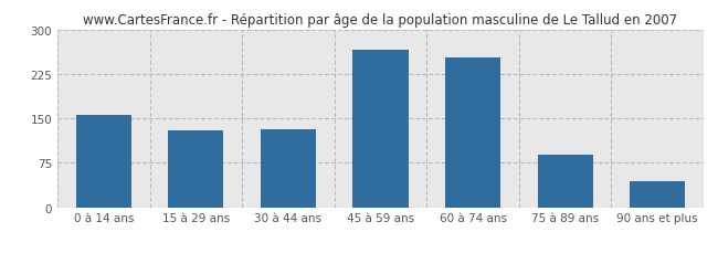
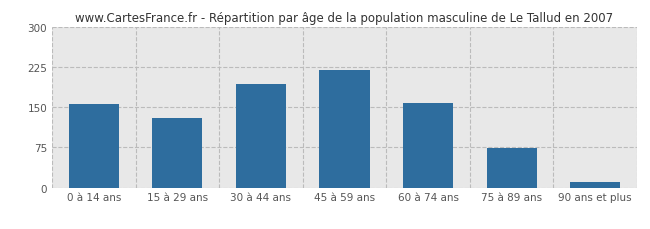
30 à 44 ans: 132 -> 193
45 à 59 ans: 266 -> 220
60 à 74 ans: 252 -> 158
75 à 89 ans: 88 -> 73
90 ans et plus: 44 -> 10
